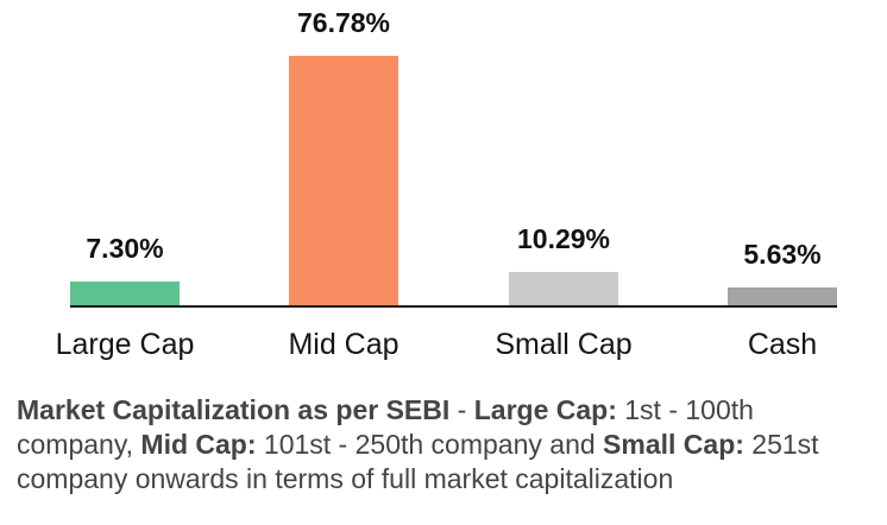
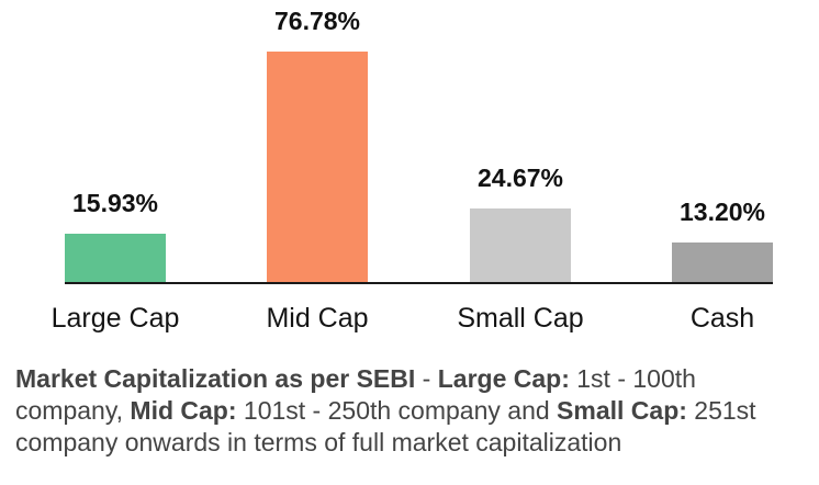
Large Cap: 7.30% -> 15.93%
Small Cap: 10.29% -> 24.67%
Cash: 5.63% -> 13.20%
